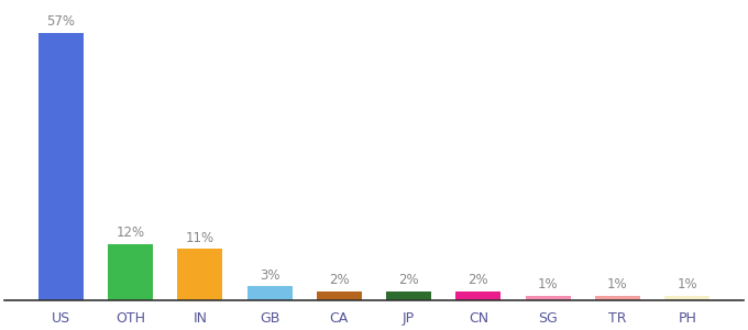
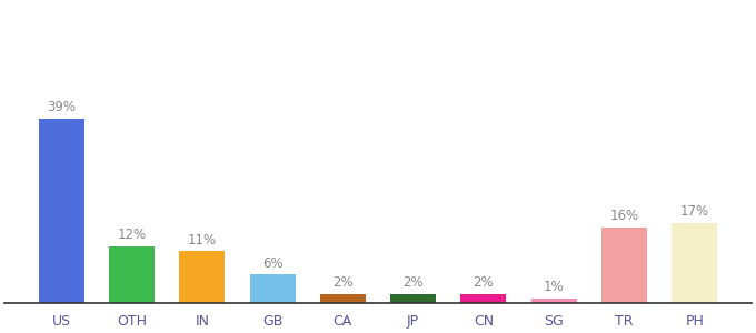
US: 57% -> 39%
GB: 3% -> 6%
TR: 1% -> 16%
PH: 1% -> 17%
